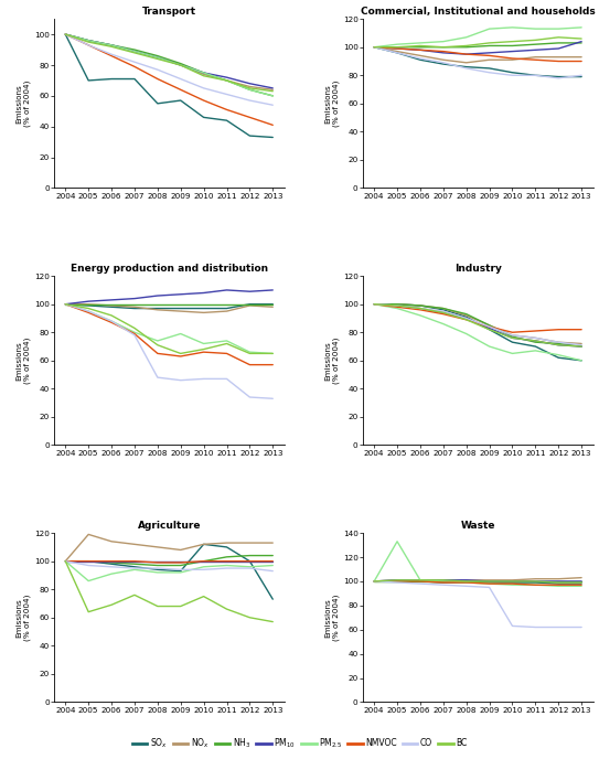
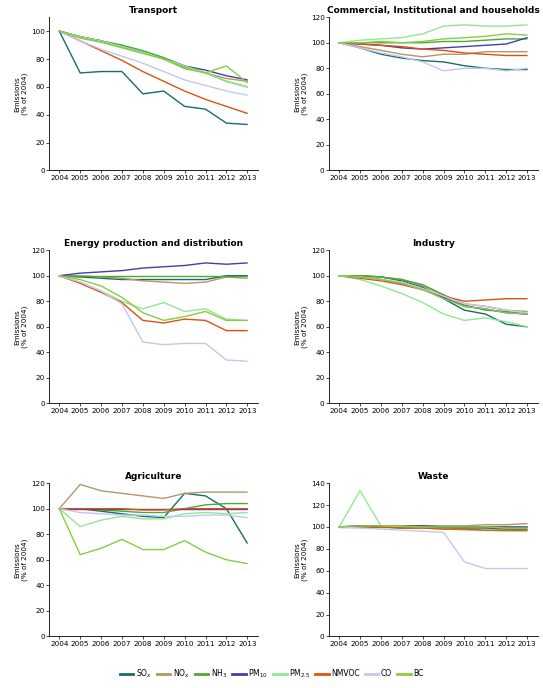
Transport/BC/2012: 65 -> 75
Commercial, Institutional and households/CO/2009: 82 -> 78
Waste/CO/2010: 63 -> 68
